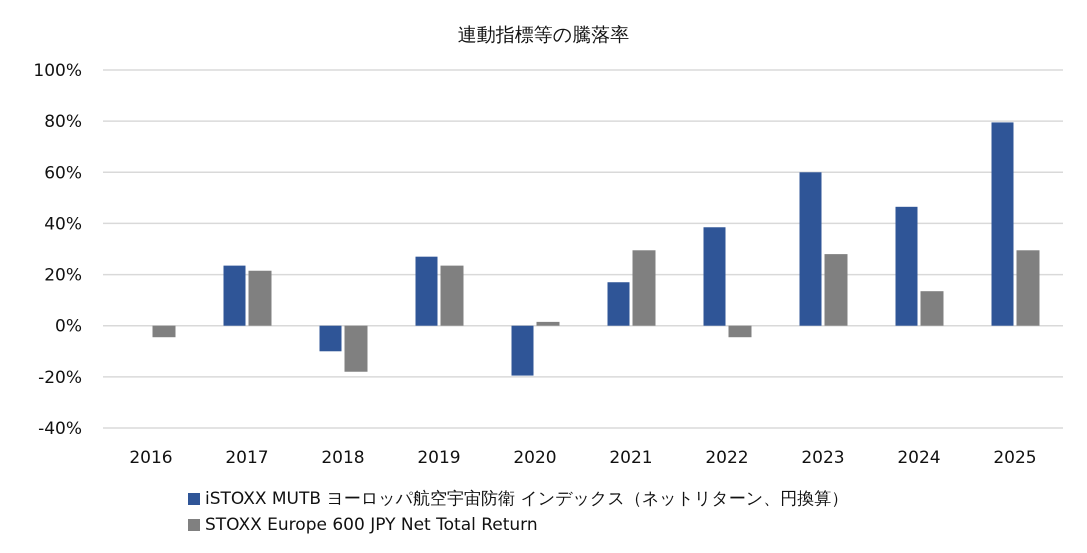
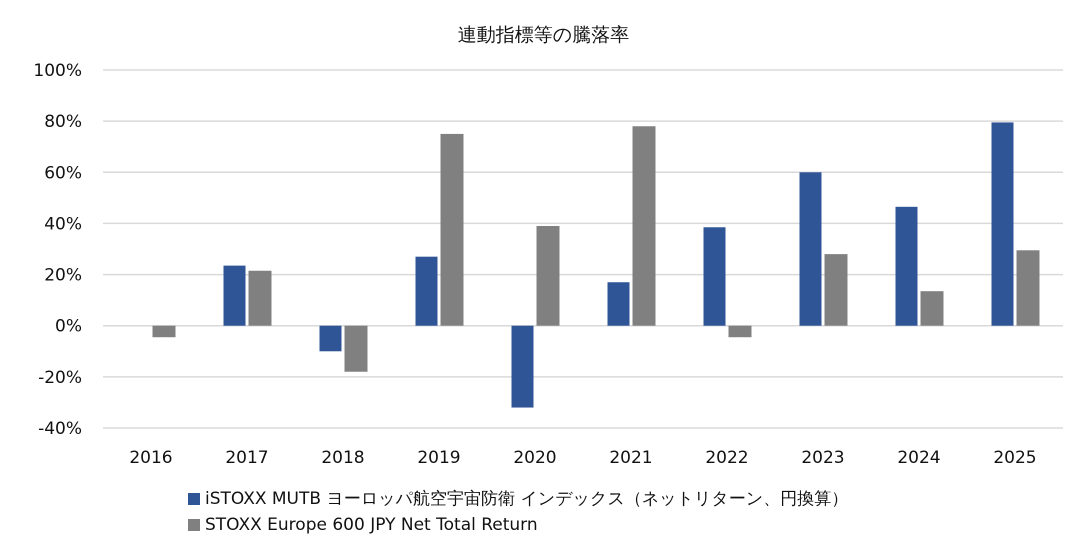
STOXX Europe 600 JPY Net Total Return/2019: 24% -> 75%
iSTOXX MUTB ヨーロッパ航空宇宙防衛 インデックス（ネットリターン、円換算）/2020: -20% -> -32%
STOXX Europe 600 JPY Net Total Return/2020: 2% -> 39%
STOXX Europe 600 JPY Net Total Return/2021: 30% -> 78%
